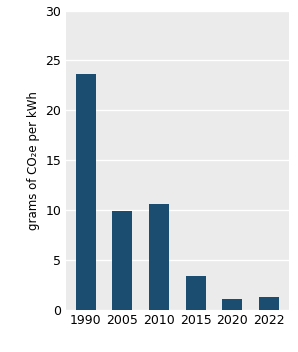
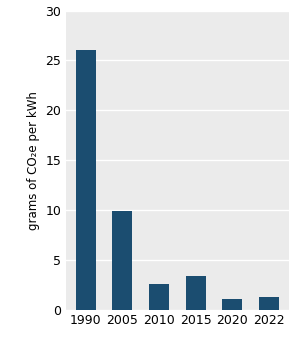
1990: 23.6 -> 26.0
2010: 10.6 -> 2.6
